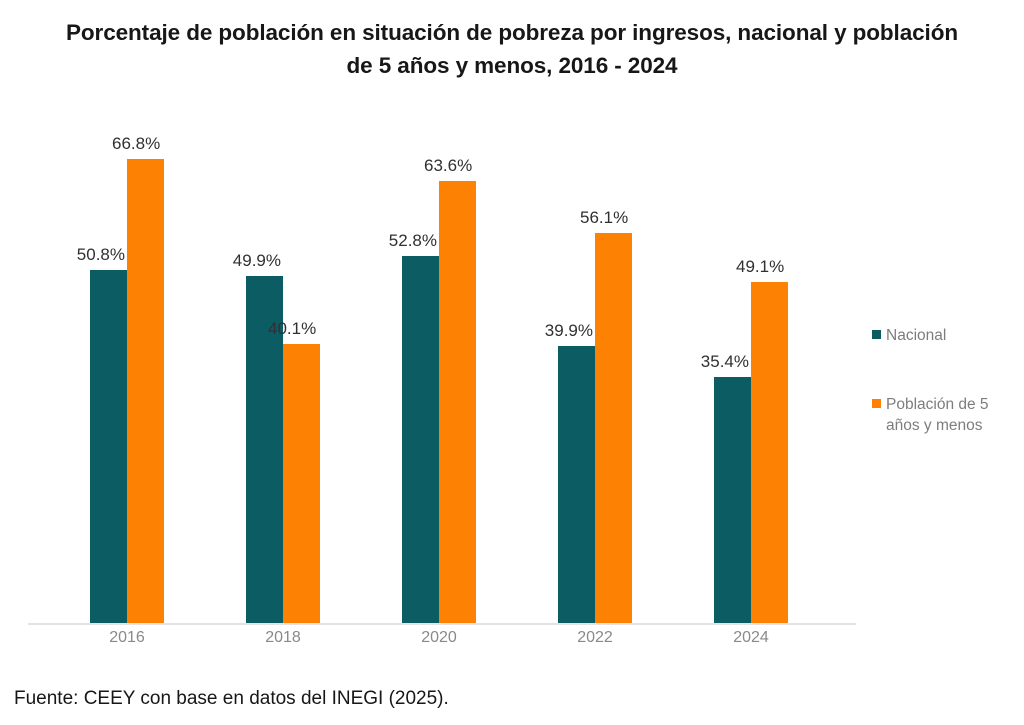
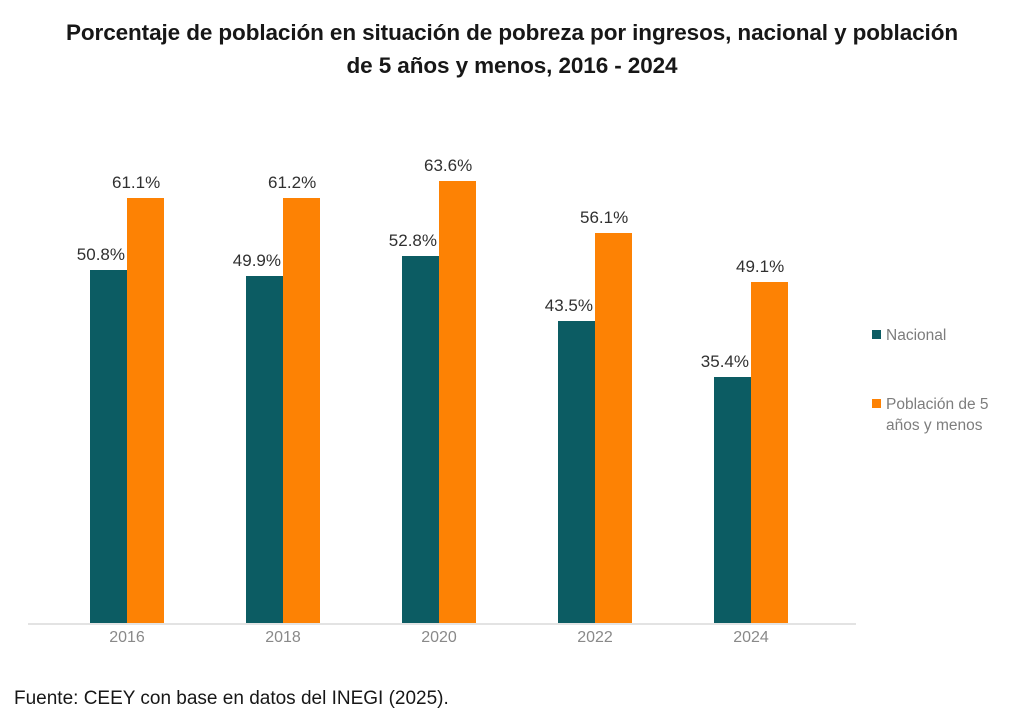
Población de 5 años y menos/2016: 66.8% -> 61.1%
Población de 5 años y menos/2018: 40.1% -> 61.2%
Nacional/2022: 39.9% -> 43.5%
